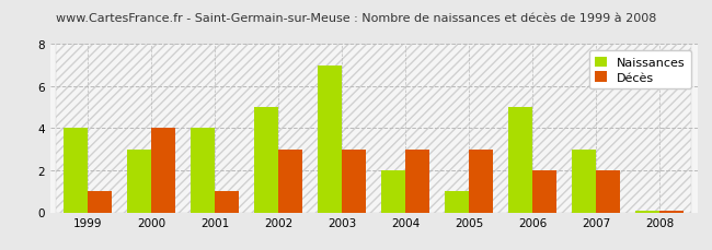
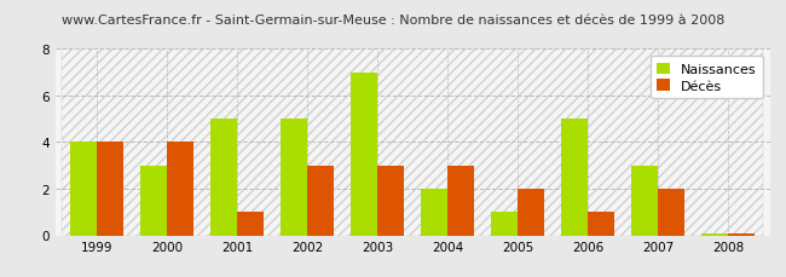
Décès/1999: 1.0 -> 4.0
Naissances/2001: 4.0 -> 5.0
Décès/2005: 3.0 -> 2.0
Décès/2006: 2.0 -> 1.0
